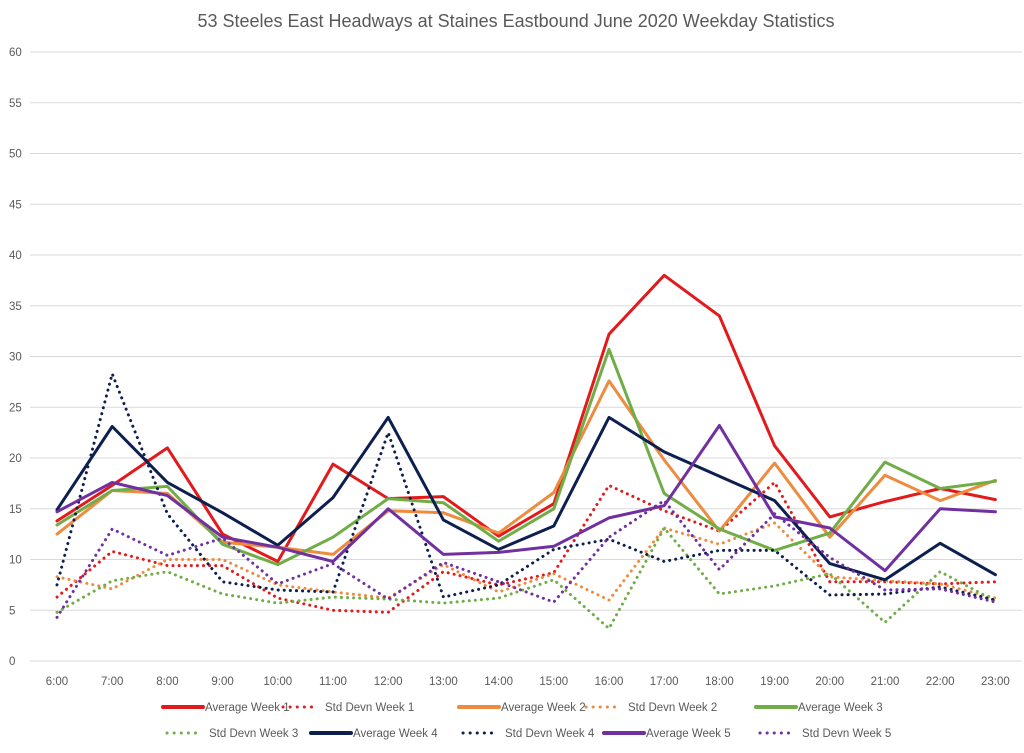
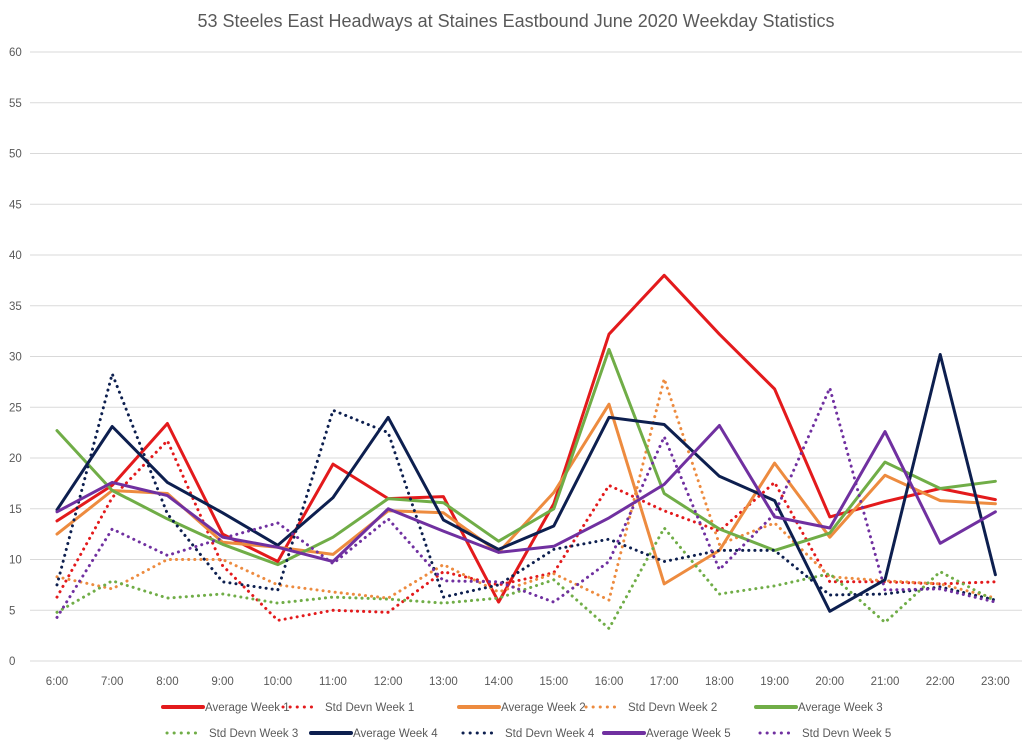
Average Week 3/6:00: 13.4 -> 22.7
Std Devn Week 1/7:00: 10.8 -> 16.1
Average Week 1/8:00: 21.0 -> 23.4
Std Devn Week 1/8:00: 9.4 -> 21.7
Average Week 3/8:00: 17.2 -> 14.0
Std Devn Week 3/8:00: 8.8 -> 6.2
Std Devn Week 1/10:00: 6.2 -> 4.0
Std Devn Week 5/10:00: 7.6 -> 13.6
Std Devn Week 4/11:00: 6.8 -> 24.7
Std Devn Week 5/12:00: 6.1 -> 14.0
Average Week 5/13:00: 10.5 -> 12.8
Std Devn Week 5/13:00: 9.7 -> 7.9
Average Week 1/14:00: 12.3 -> 5.8
Average Week 2/14:00: 12.6 -> 10.7
Average Week 2/16:00: 27.6 -> 25.3
Std Devn Week 5/16:00: 12.2 -> 9.8
Average Week 2/17:00: 19.8 -> 7.6
Std Devn Week 2/17:00: 13.1 -> 27.8
Average Week 4/17:00: 20.6 -> 23.3
Average Week 5/17:00: 15.3 -> 17.4
Std Devn Week 5/17:00: 15.8 -> 22.1
Average Week 1/18:00: 34.0 -> 32.2
Average Week 2/18:00: 12.8 -> 10.9
Average Week 1/19:00: 21.2 -> 26.8
Average Week 4/20:00: 9.6 -> 4.9
Std Devn Week 5/20:00: 10.2 -> 26.9
Average Week 5/21:00: 8.9 -> 22.6
Average Week 4/22:00: 11.6 -> 30.2
Average Week 5/22:00: 15.0 -> 11.6
Average Week 2/23:00: 17.8 -> 15.5
